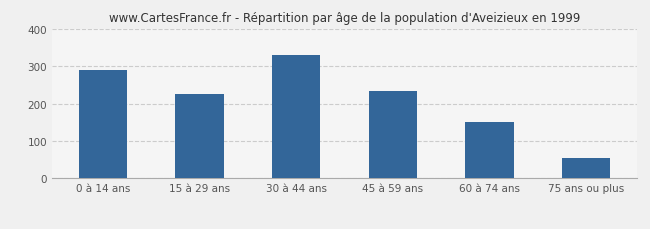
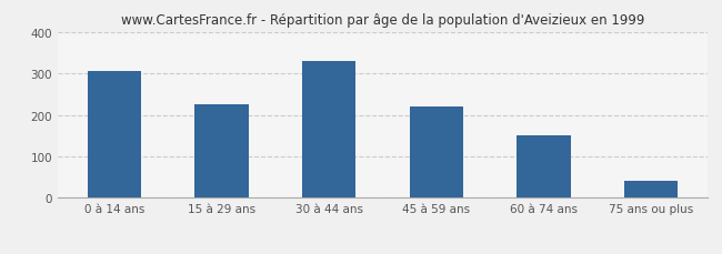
0 à 14 ans: 290 -> 305
45 à 59 ans: 235 -> 220
75 ans ou plus: 55 -> 40
